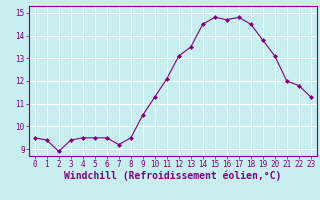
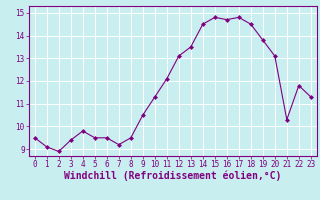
1: 9.4 -> 9.1
4: 9.5 -> 9.8
21: 12.0 -> 10.3
